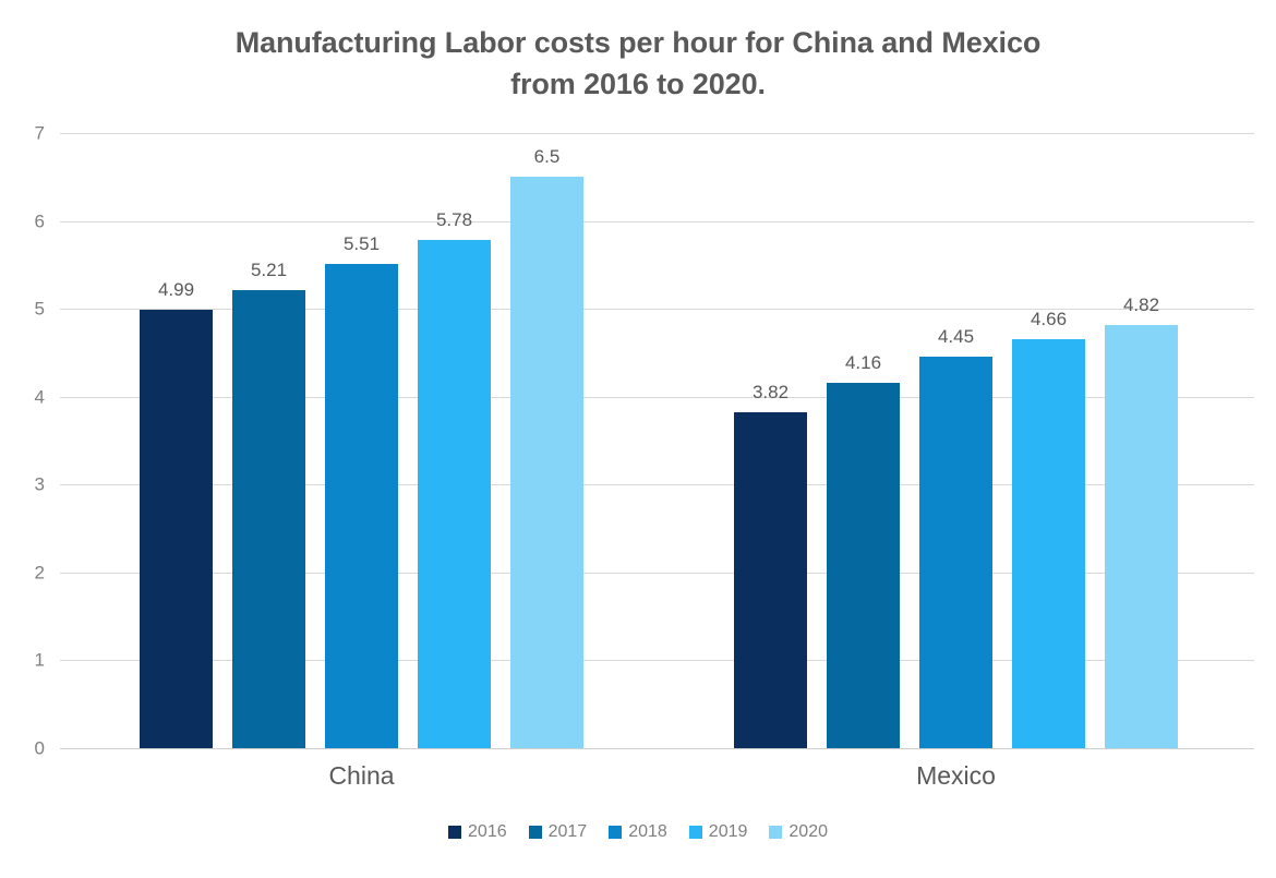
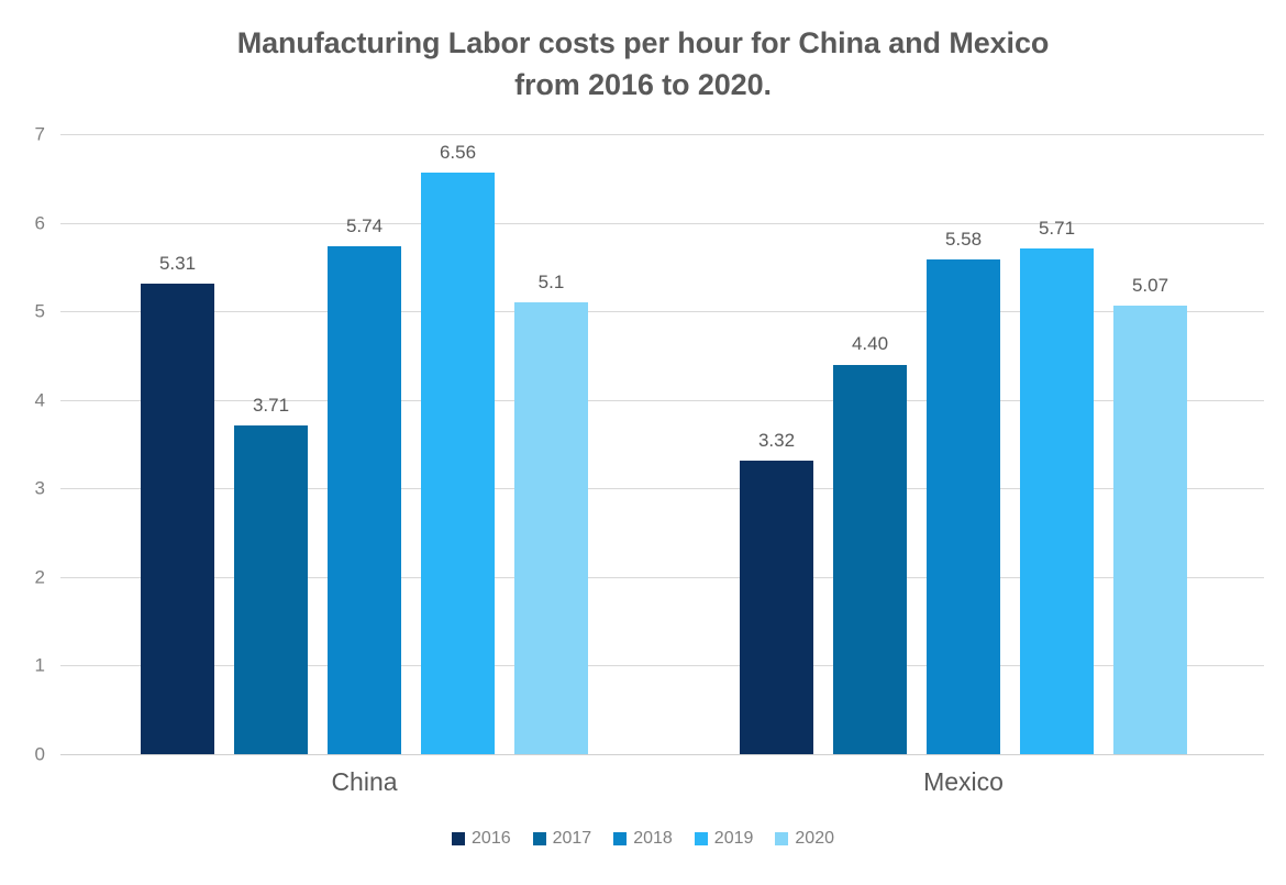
2016/China: 4.99 -> 5.31
2017/China: 5.21 -> 3.71
2018/China: 5.51 -> 5.74
2019/China: 5.78 -> 6.56
2020/China: 6.5 -> 5.1
2016/Mexico: 3.82 -> 3.32
2017/Mexico: 4.16 -> 4.40
2018/Mexico: 4.45 -> 5.58
2019/Mexico: 4.66 -> 5.71
2020/Mexico: 4.82 -> 5.07
